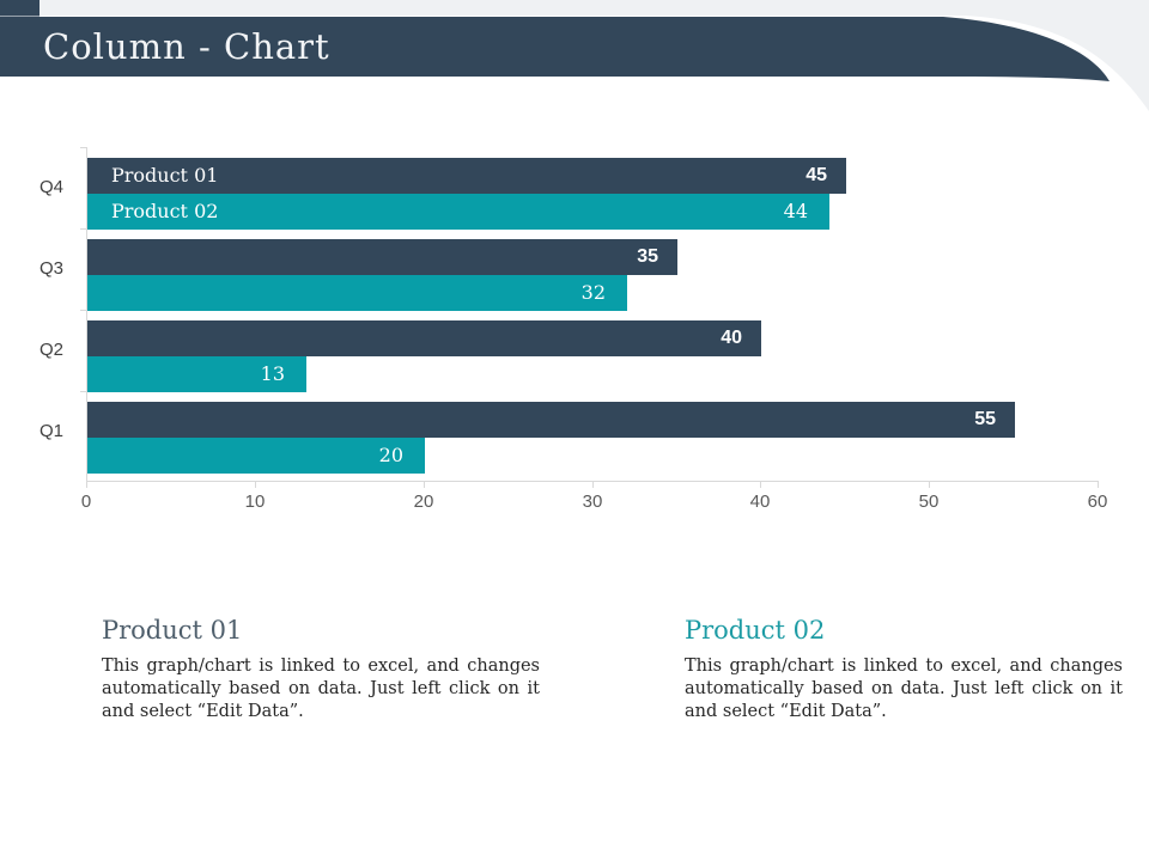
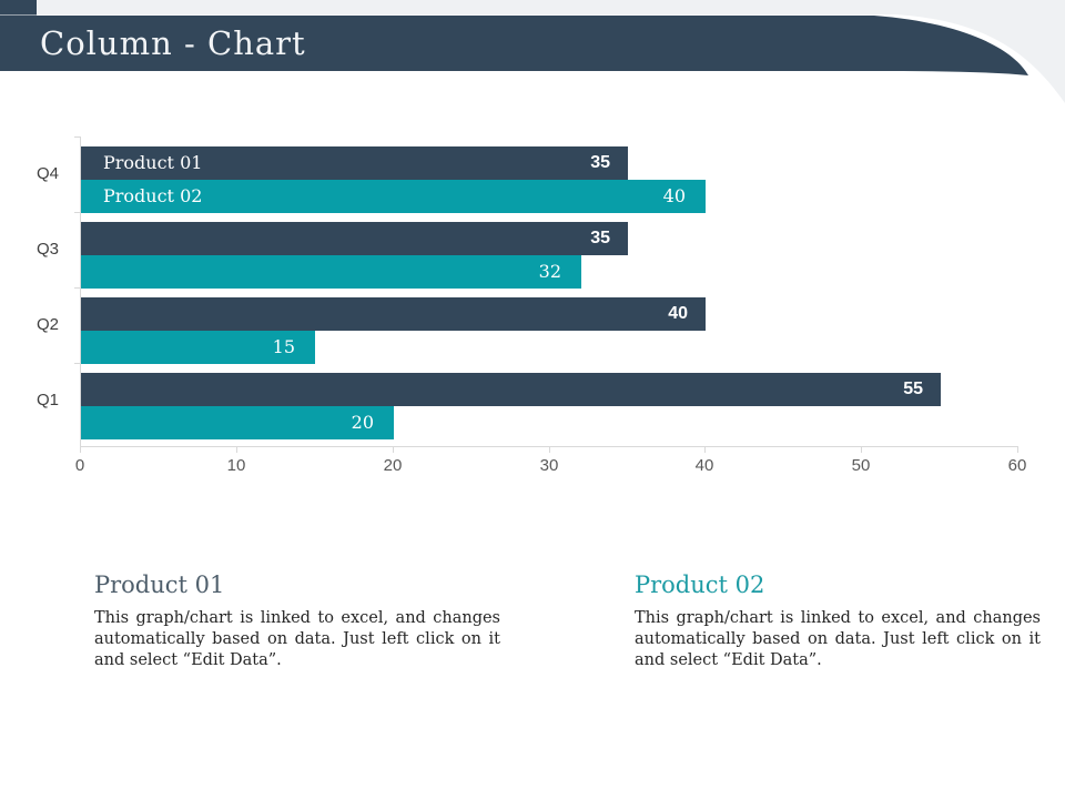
Product 01/Q4: 45 -> 35
Product 02/Q4: 44 -> 40
Product 02/Q2: 13 -> 15
